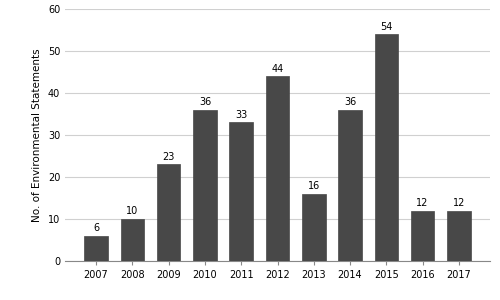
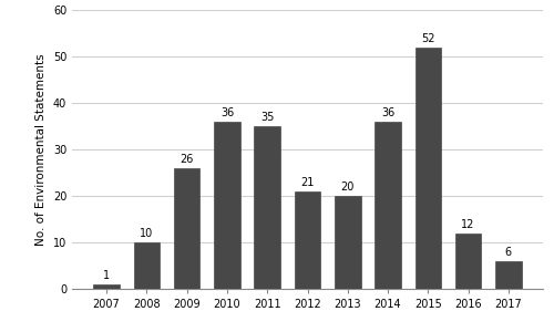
2007: 6 -> 1
2009: 23 -> 26
2011: 33 -> 35
2012: 44 -> 21
2013: 16 -> 20
2015: 54 -> 52
2017: 12 -> 6
